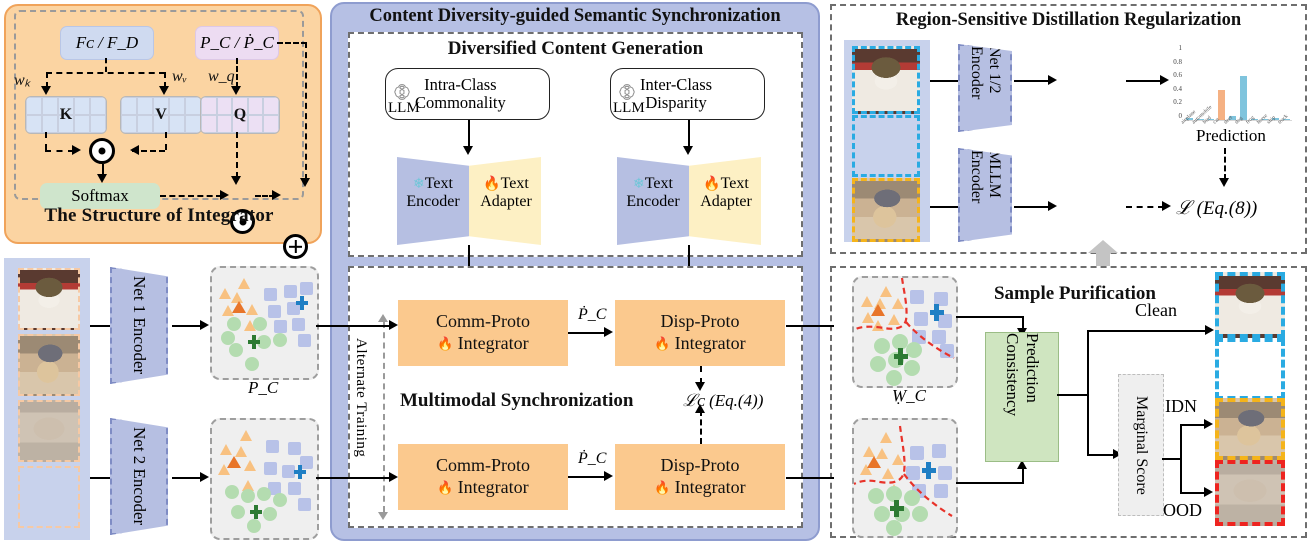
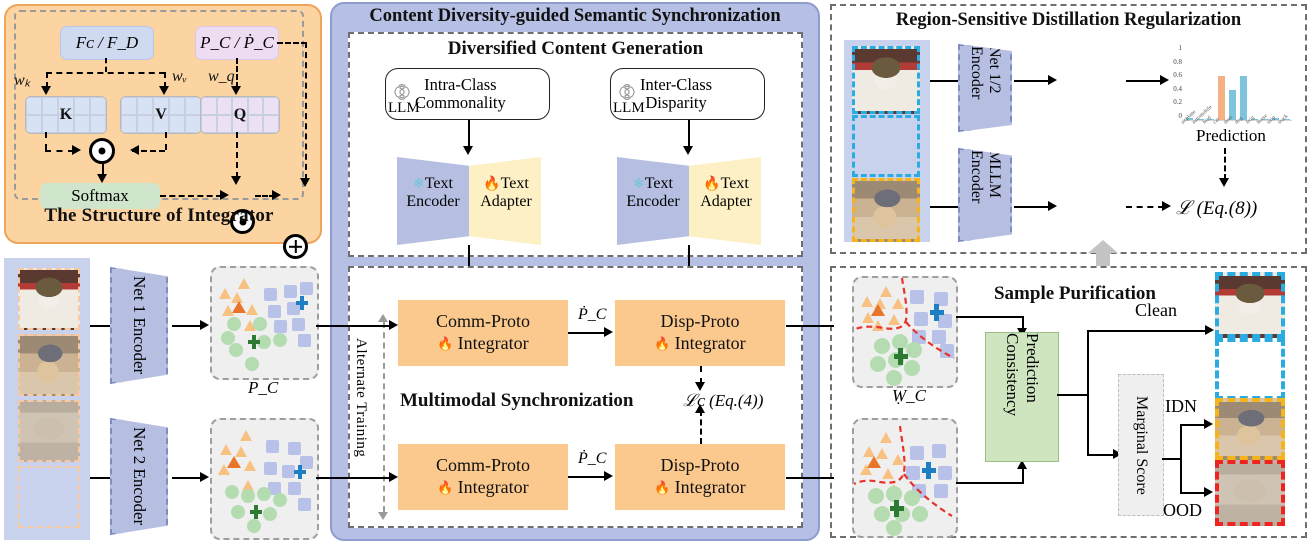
cat: 0.4 -> 0.6
deer: 0.1 -> 0.4
